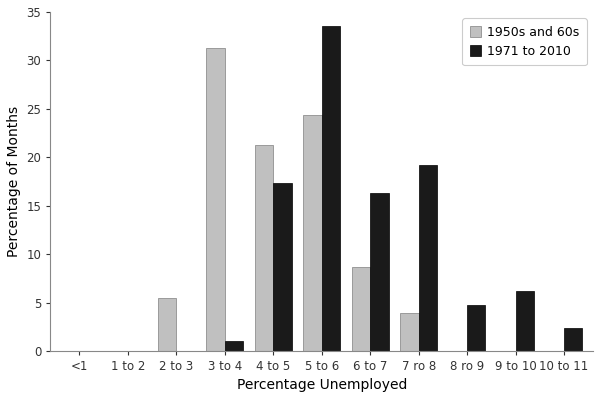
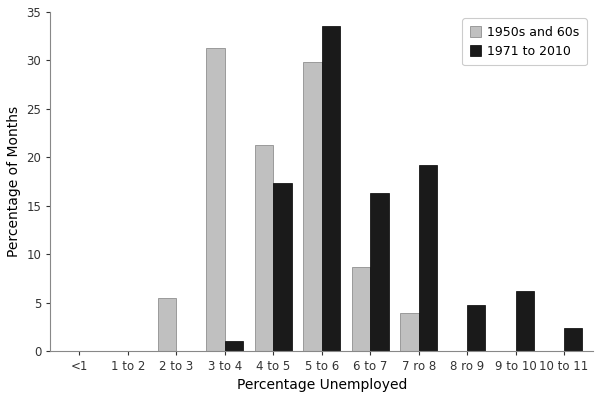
1950s and 60s/5 to 6: 24.4 -> 29.8
